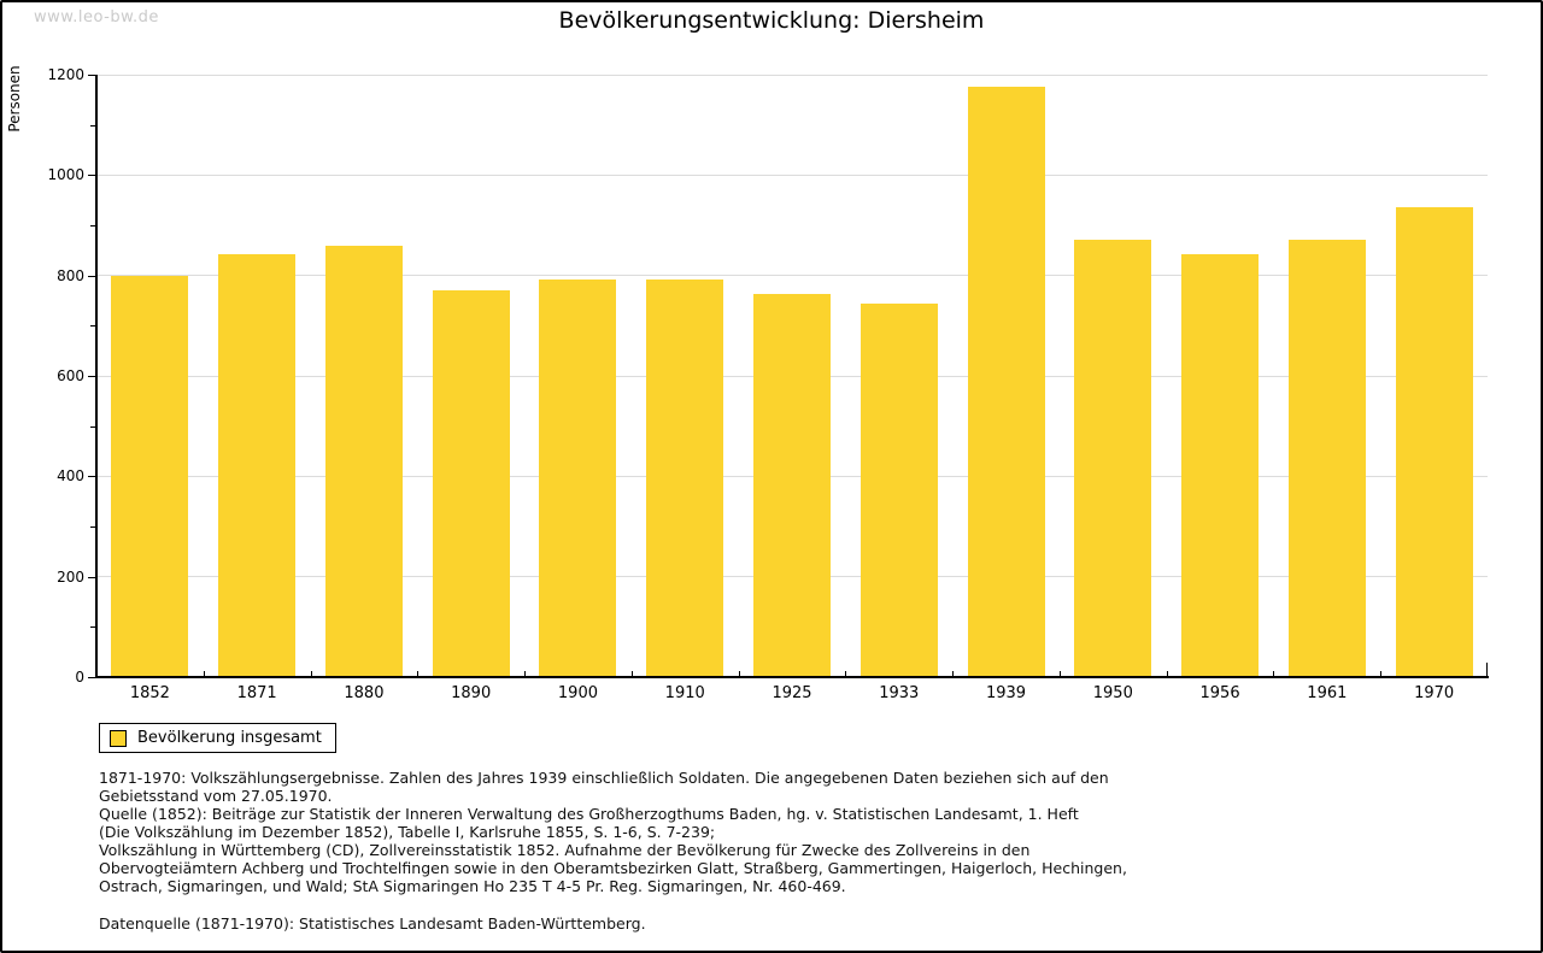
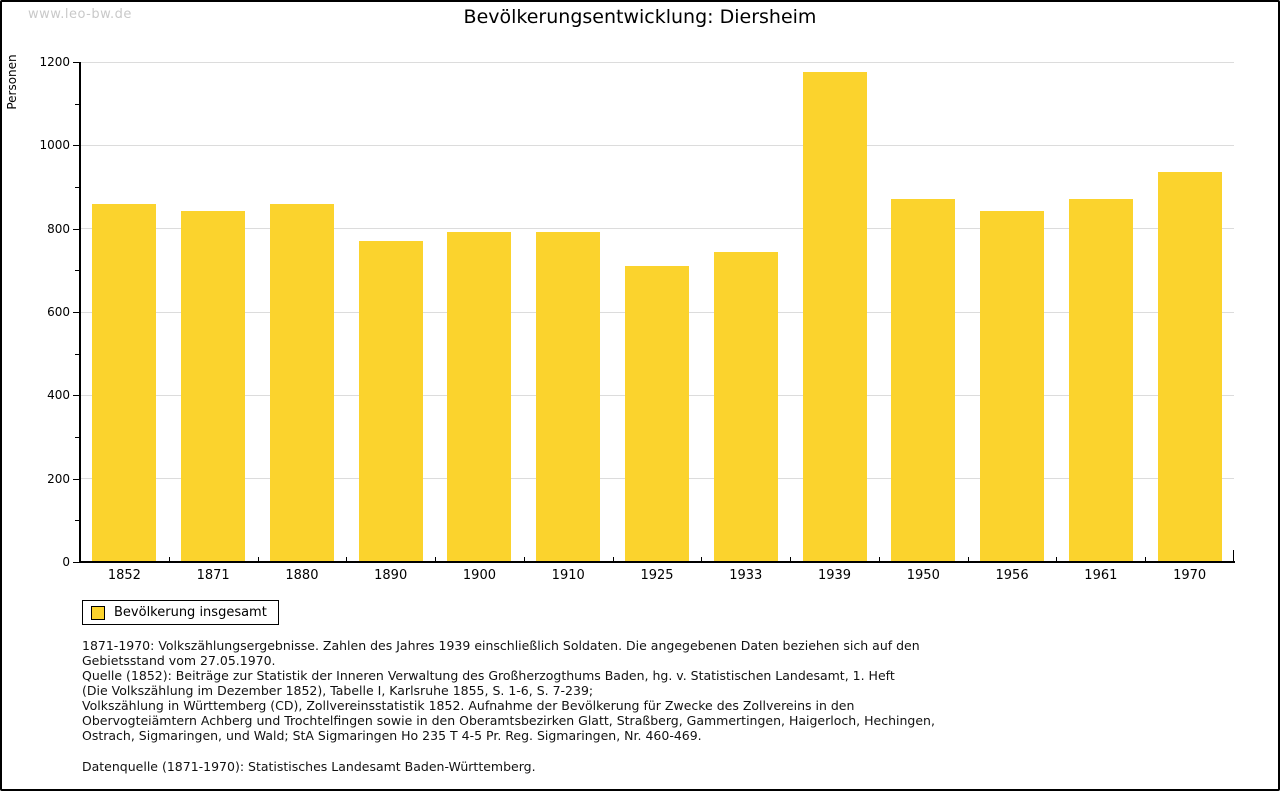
1852: 800 -> 860
1925: 760 -> 710
